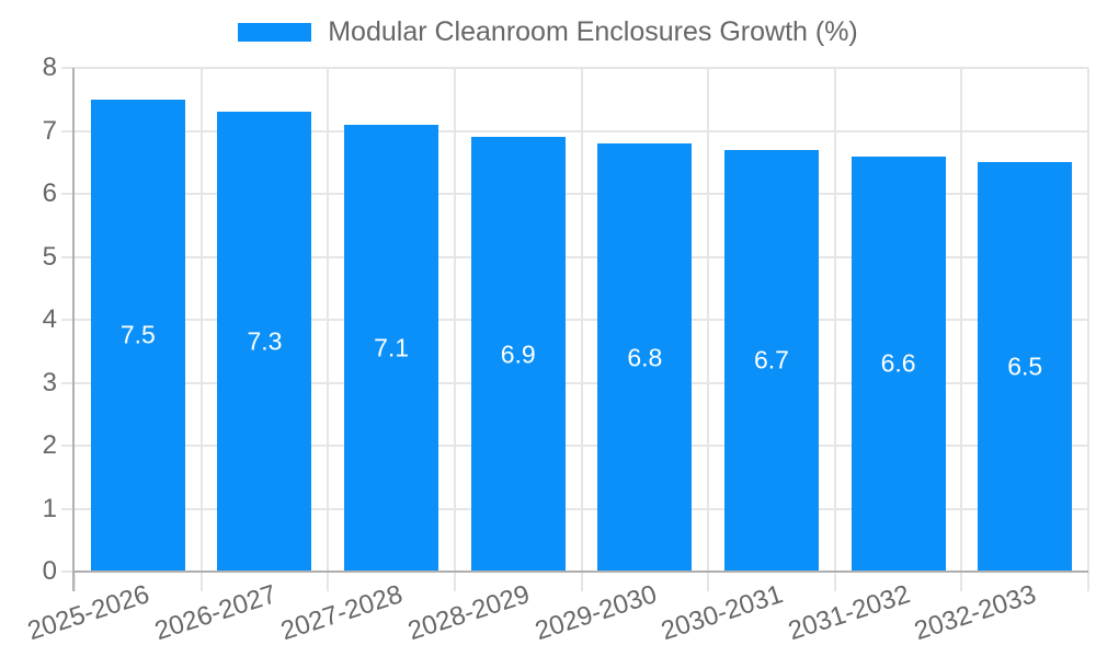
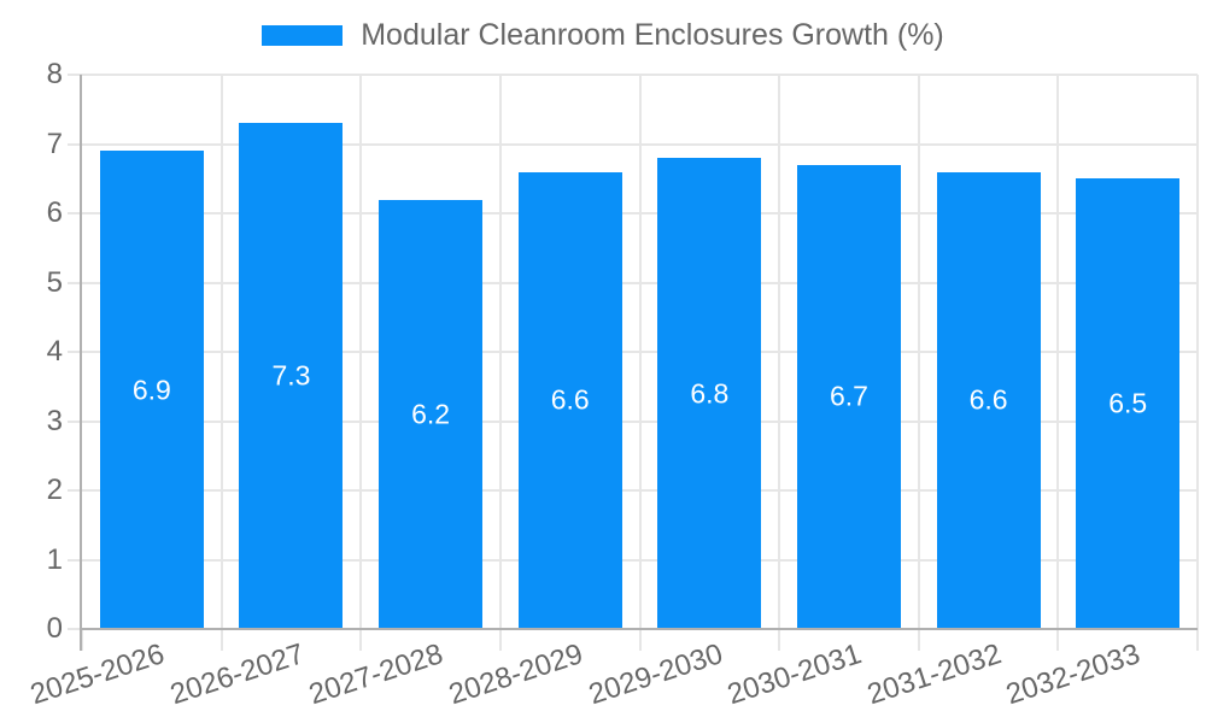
2025-2026: 7.5 -> 6.9
2027-2028: 7.1 -> 6.2
2028-2029: 6.9 -> 6.6
